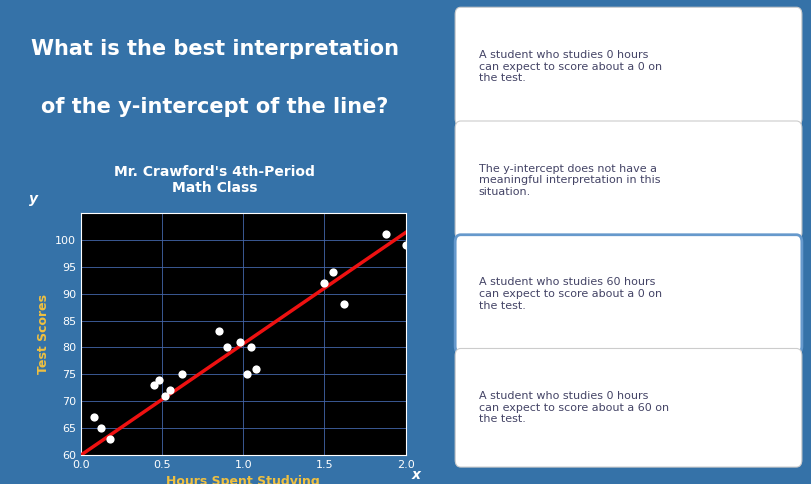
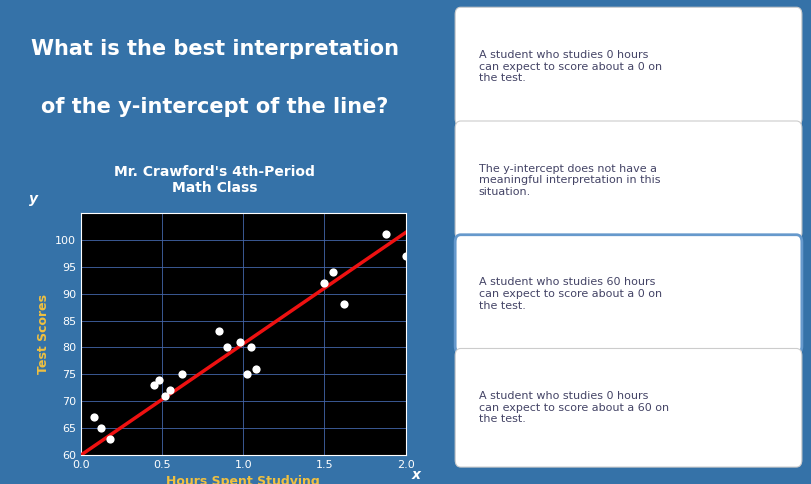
2.0: 99 -> 97
